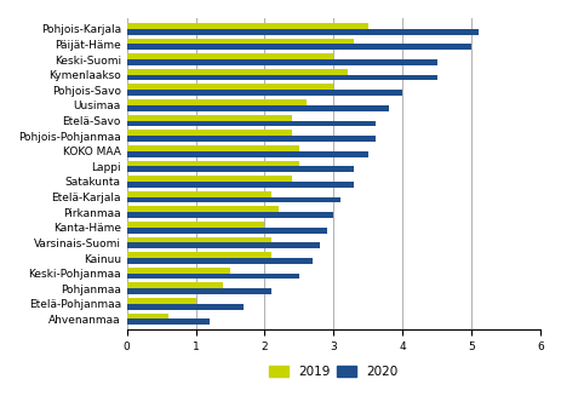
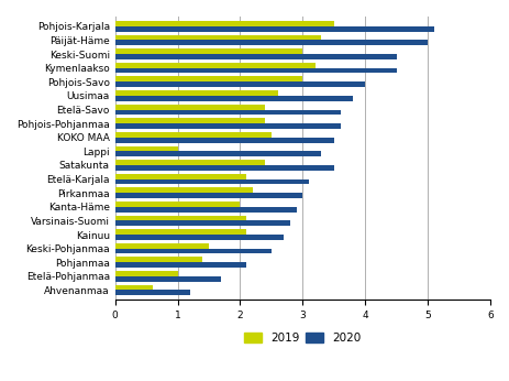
2019/Lappi: 2.5 -> 1.0
2020/Satakunta: 3.3 -> 3.5
